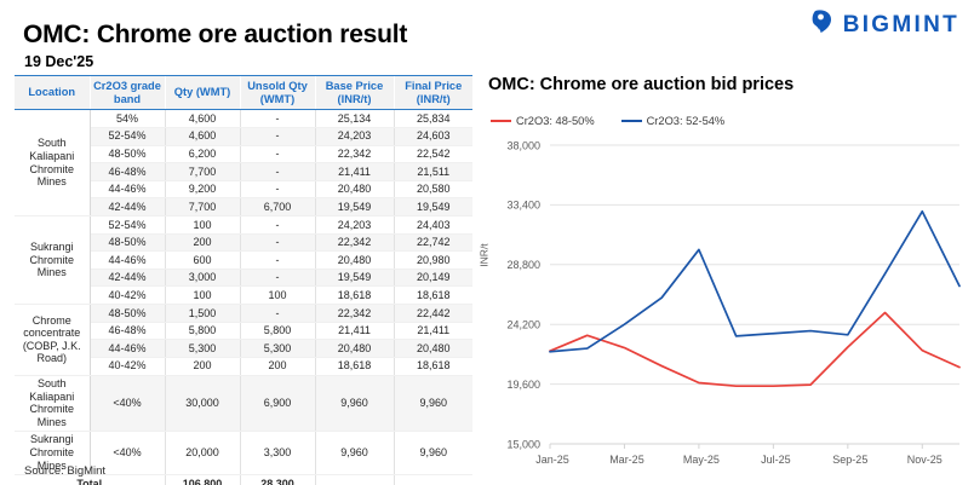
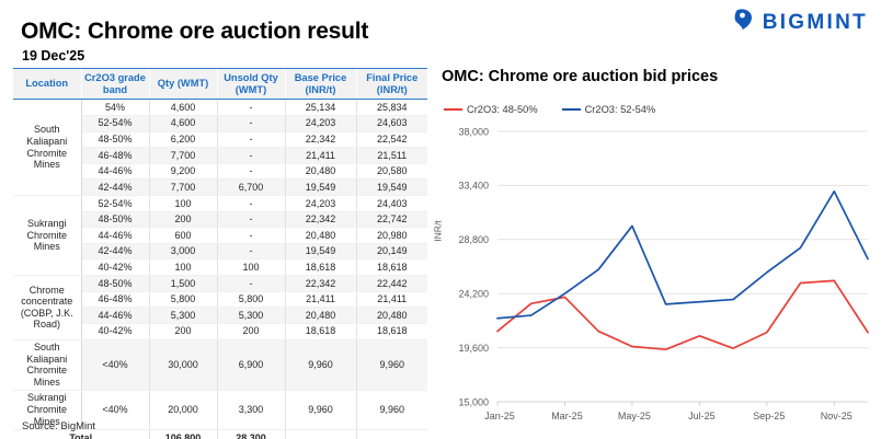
Cr2O3: 48-50%/Jan-25: 22200 -> 21000
Cr2O3: 48-50%/Mar-25: 22400 -> 23900
Cr2O3: 48-50%/Jul-25: 19400 -> 20600
Cr2O3: 48-50%/Sep-25: 22400 -> 20900
Cr2O3: 52-54%/Sep-25: 23400 -> 26000
Cr2O3: 48-50%/Nov-25: 22200 -> 25300
